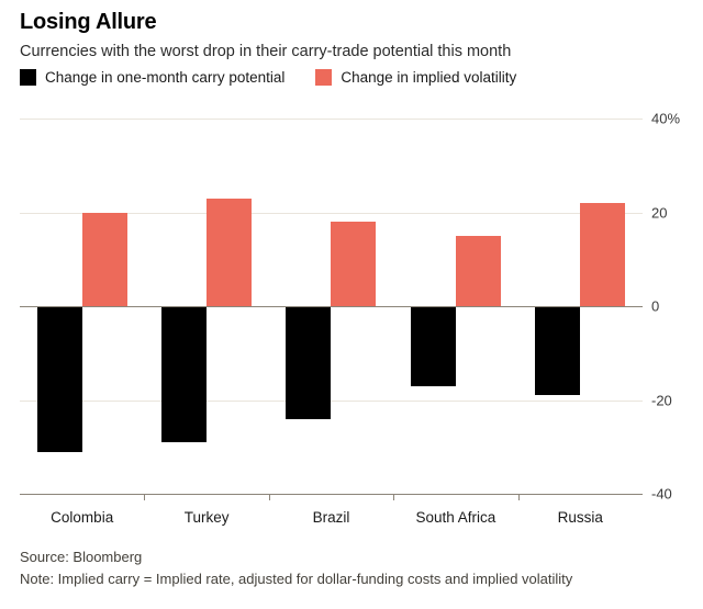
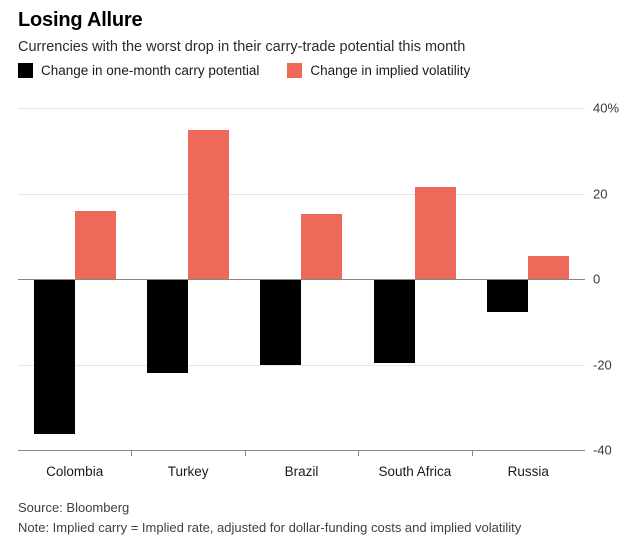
Change in one-month carry potential/Colombia: -31% -> -36%
Change in implied volatility/Colombia: 20% -> 16%
Change in one-month carry potential/Turkey: -29% -> -22%
Change in implied volatility/Turkey: 23% -> 35%
Change in one-month carry potential/Brazil: -24% -> -20%
Change in implied volatility/Brazil: 18% -> 15%
Change in one-month carry potential/South Africa: -17% -> -20%
Change in implied volatility/South Africa: 15% -> 22%
Change in one-month carry potential/Russia: -19% -> -8%
Change in implied volatility/Russia: 22% -> 5%
